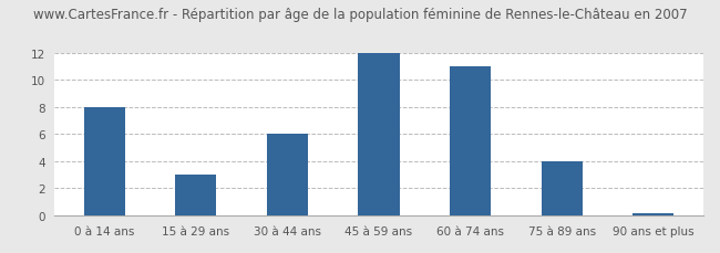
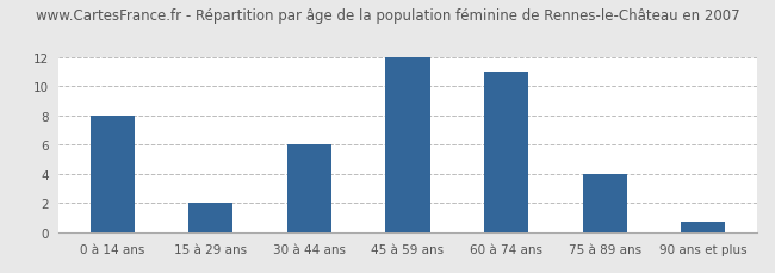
15 à 29 ans: 3.0 -> 2.0
90 ans et plus: 0.2 -> 0.7
